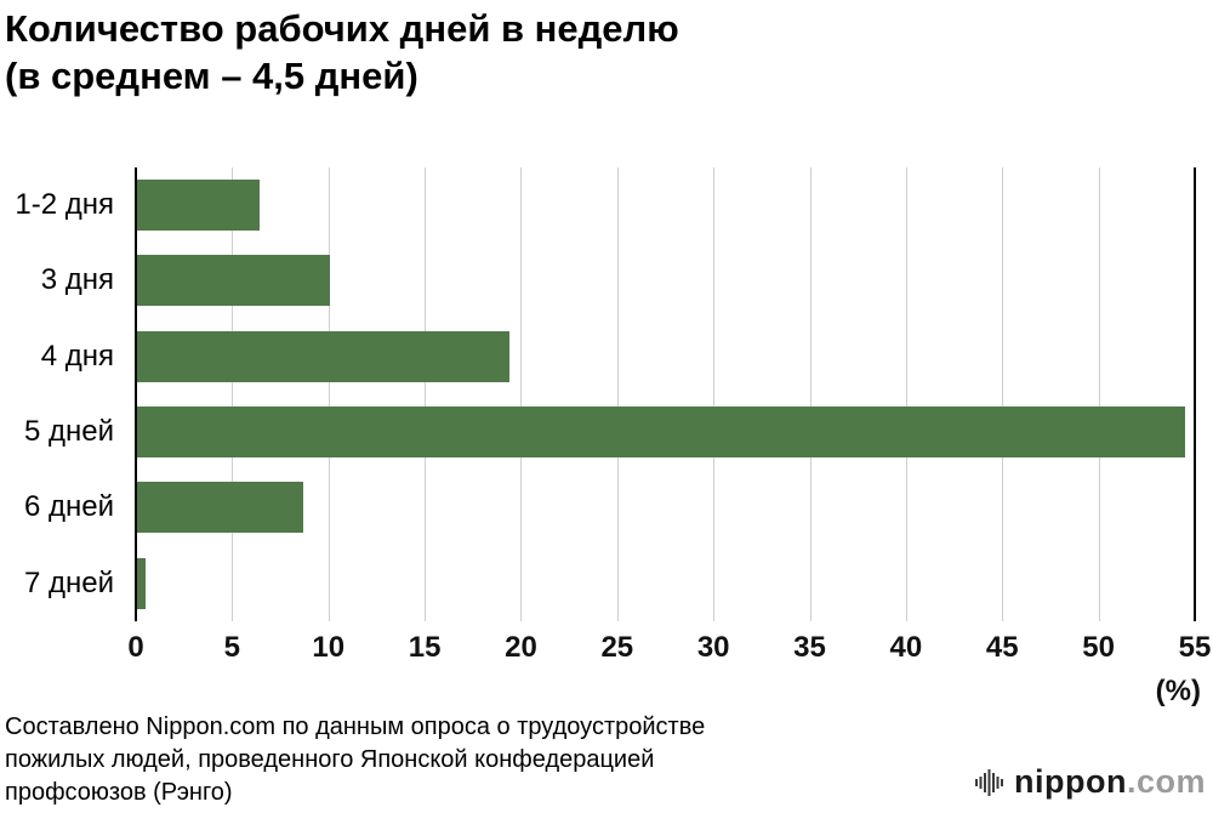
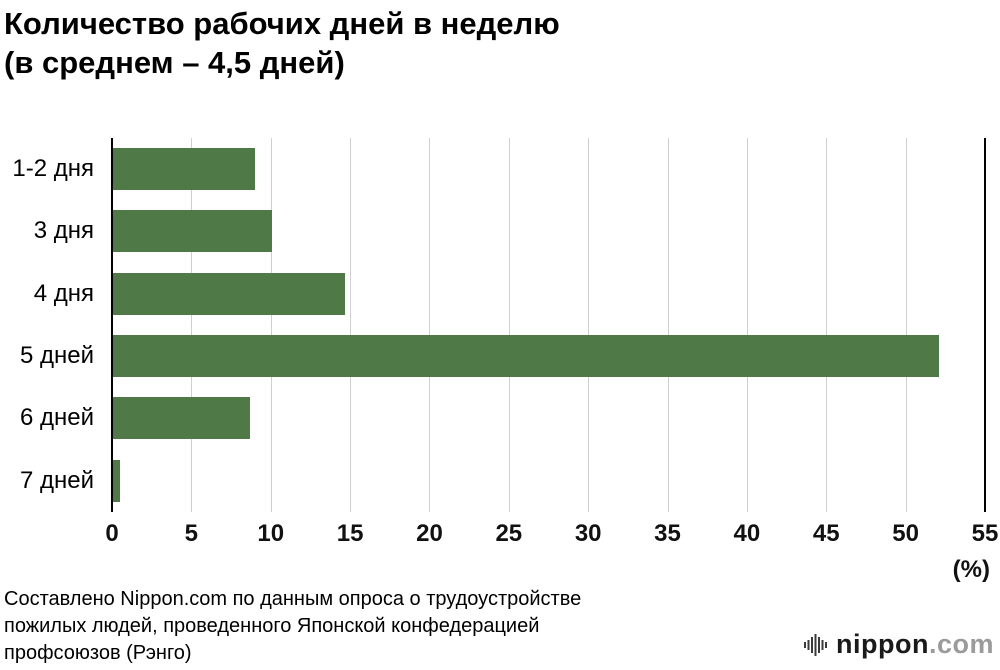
1-2 дня: 6.4 -> 9.0
4 дня: 19.4 -> 14.7
5 дней: 54.5 -> 52.1
